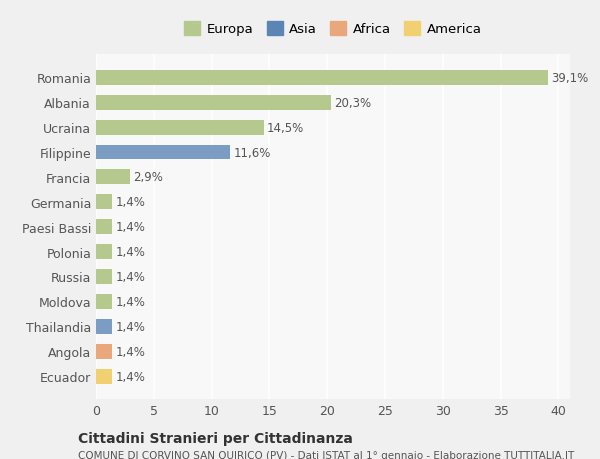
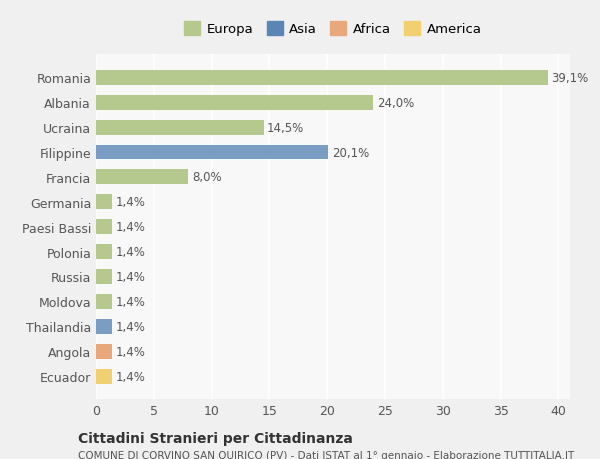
Albania: 20,3% -> 24,0%
Filippine: 11,6% -> 20,1%
Francia: 2,9% -> 8,0%
